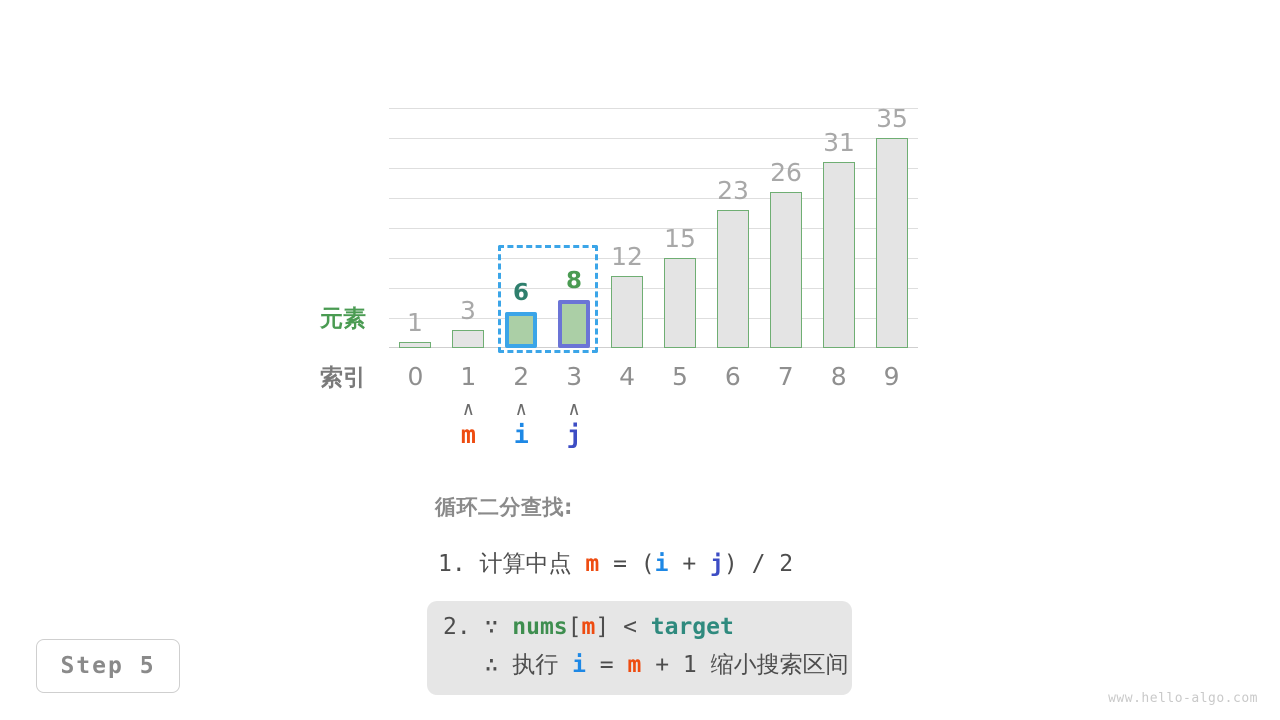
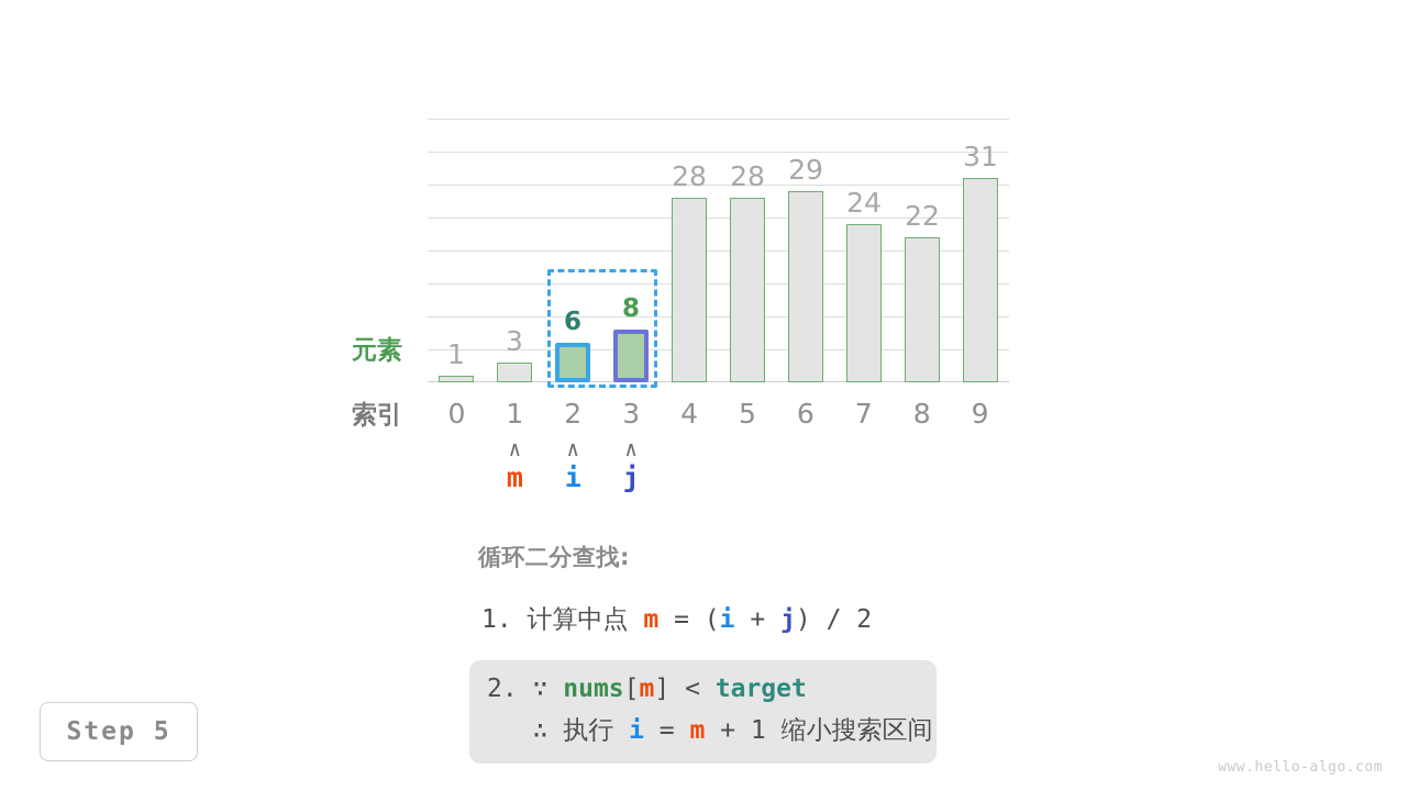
4: 12 -> 28
5: 15 -> 28
6: 23 -> 29
7: 26 -> 24
8: 31 -> 22
9: 35 -> 31
